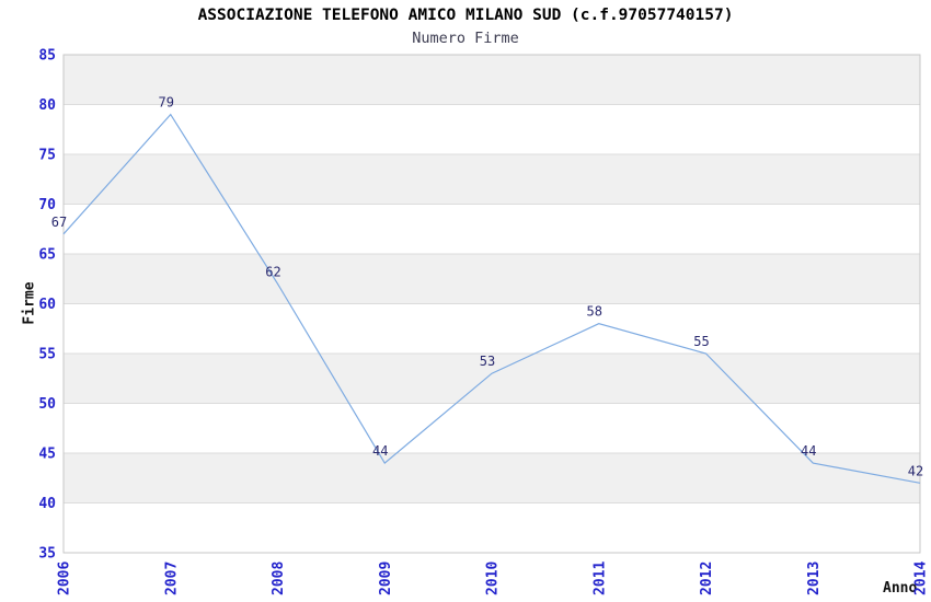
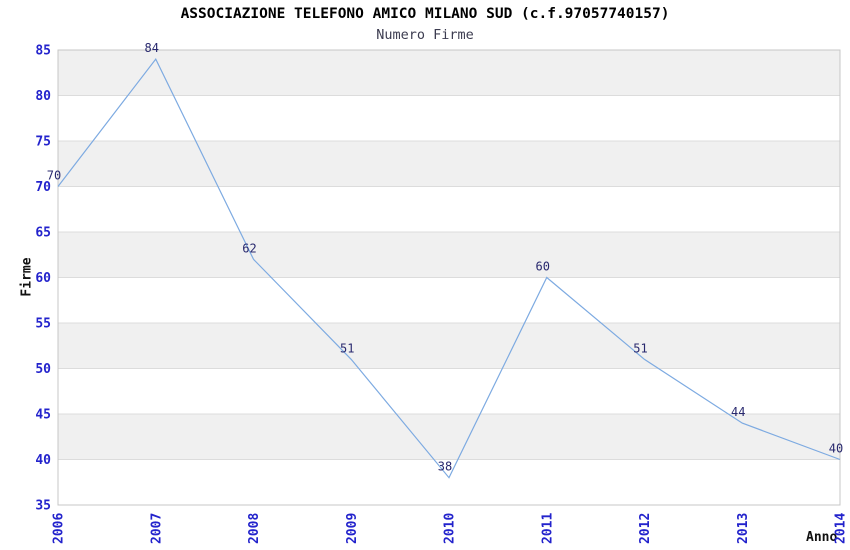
2006: 67 -> 70
2007: 79 -> 84
2009: 44 -> 51
2010: 53 -> 38
2011: 58 -> 60
2012: 55 -> 51
2014: 42 -> 40
